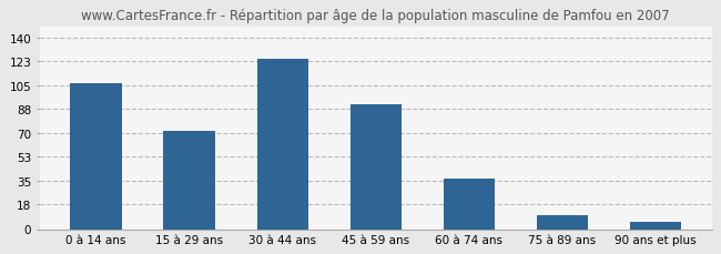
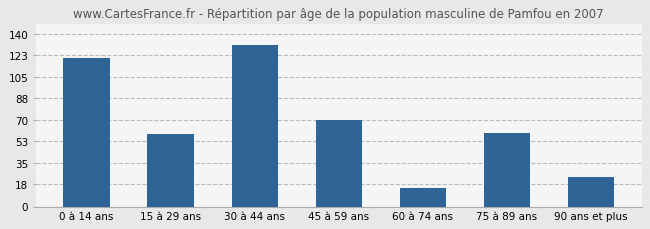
0 à 14 ans: 107 -> 121
15 à 29 ans: 72 -> 59
30 à 44 ans: 125 -> 131
45 à 59 ans: 91 -> 70
60 à 74 ans: 37 -> 15
75 à 89 ans: 10 -> 60
90 ans et plus: 5 -> 24
